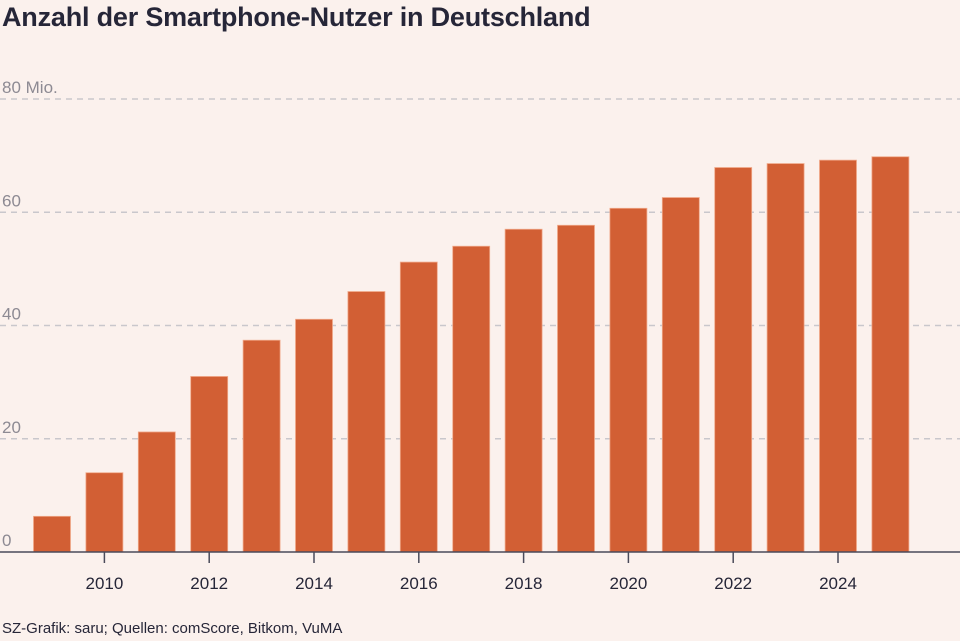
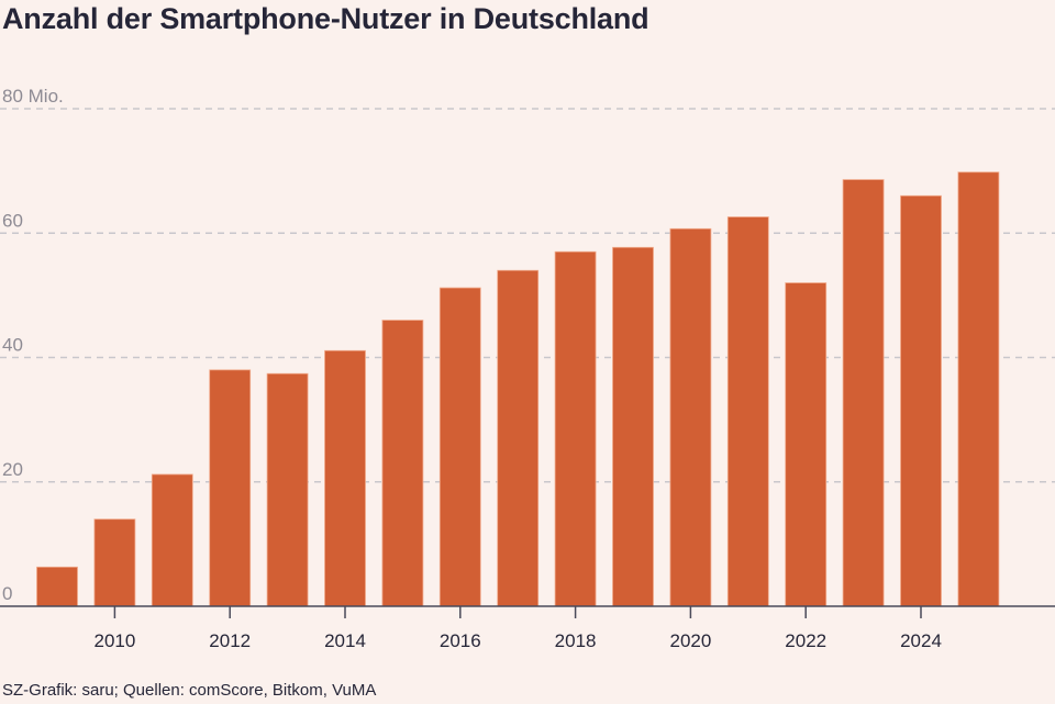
2012: 31 -> 38
2022: 68 -> 52
2024: 69 -> 66
